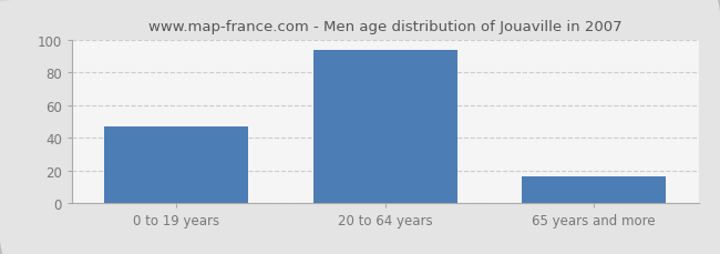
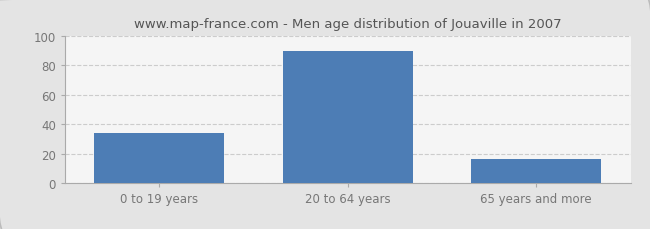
0 to 19 years: 47 -> 34
20 to 64 years: 94 -> 90
